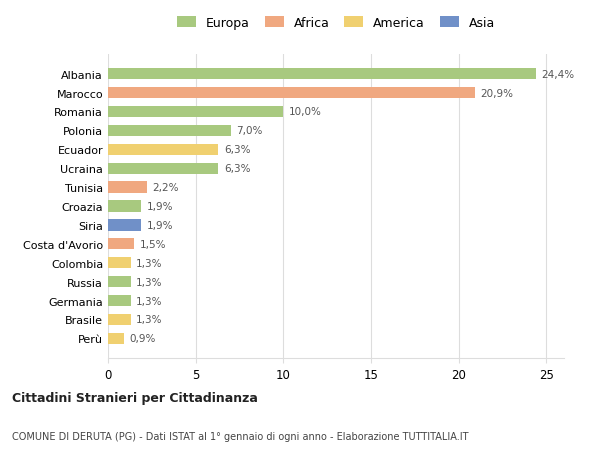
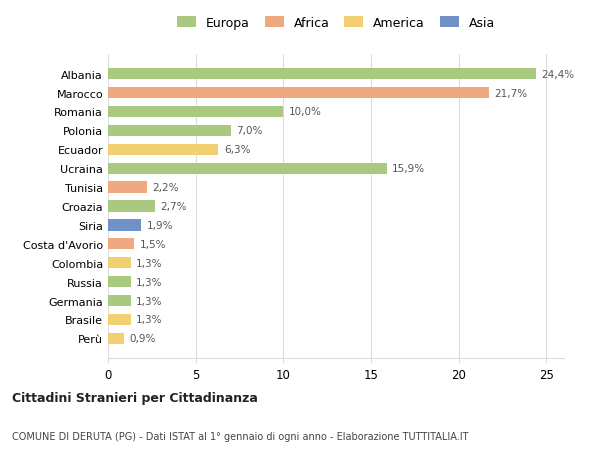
Marocco: 20,9% -> 21,7%
Ucraina: 6,3% -> 15,9%
Croazia: 1,9% -> 2,7%
